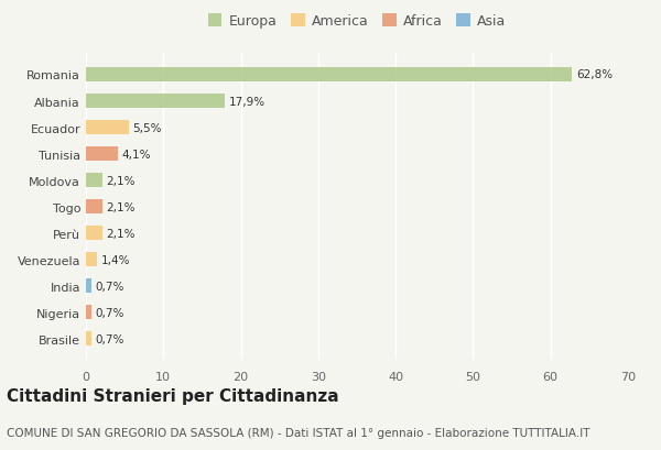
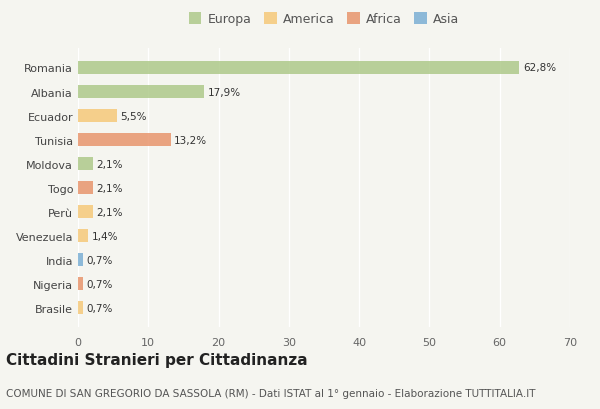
Tunisia: 4,1% -> 13,2%
